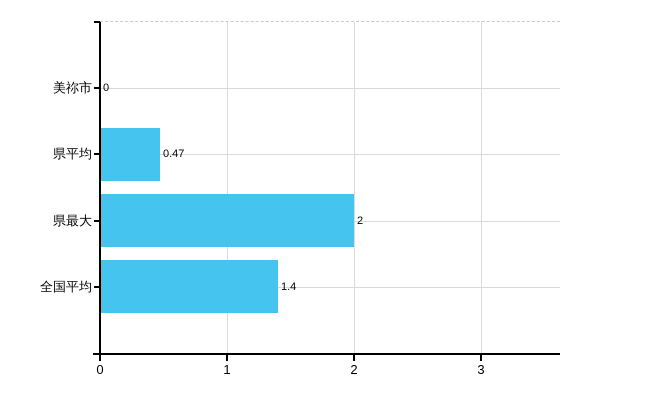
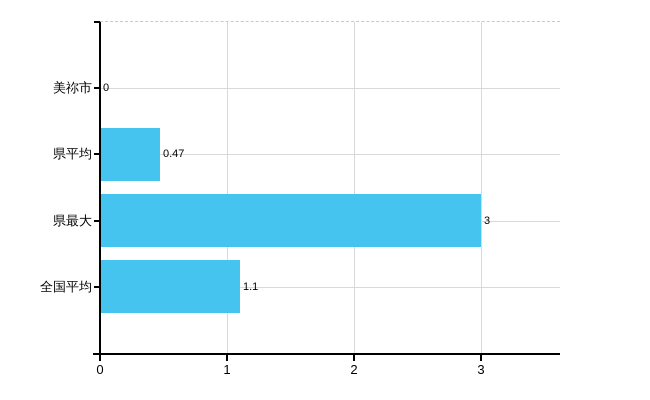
県最大: 2 -> 3
全国平均: 1.4 -> 1.1
